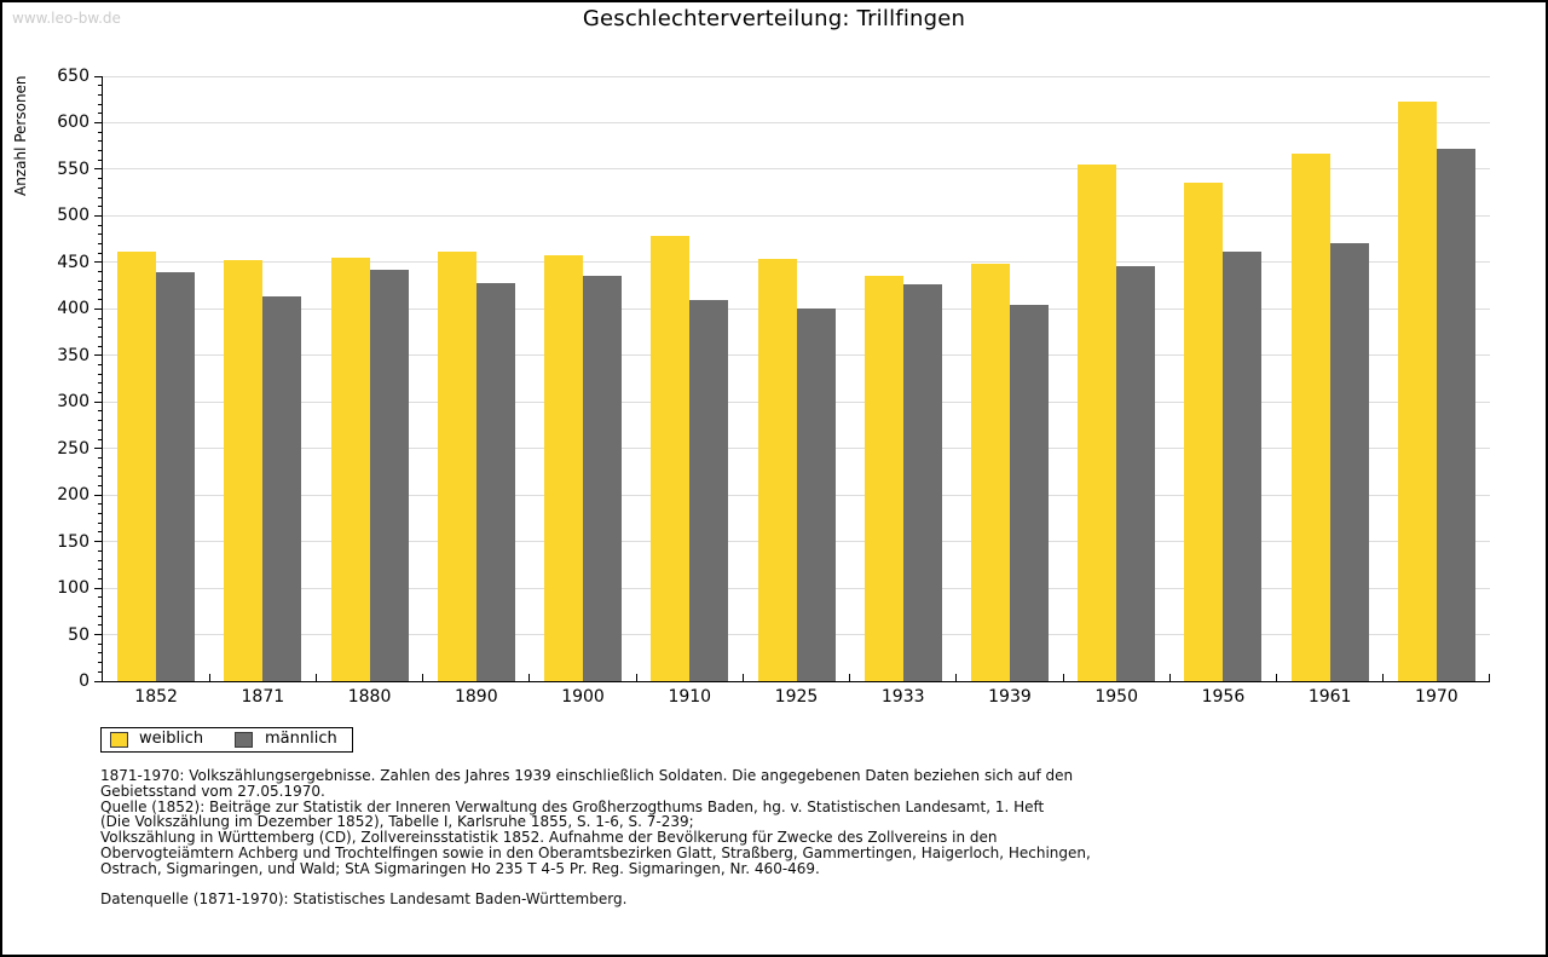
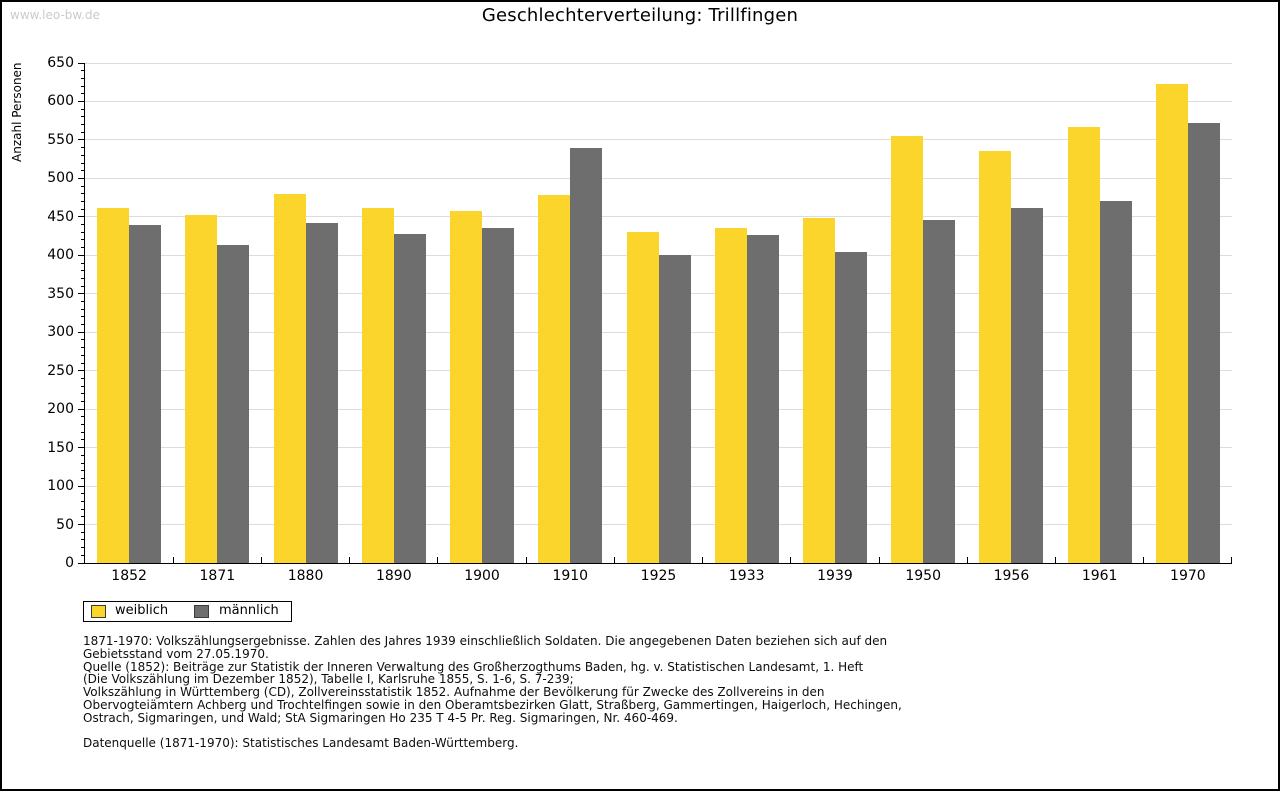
weiblich/1880: 460 -> 480
männlich/1910: 410 -> 540
weiblich/1925: 450 -> 430
